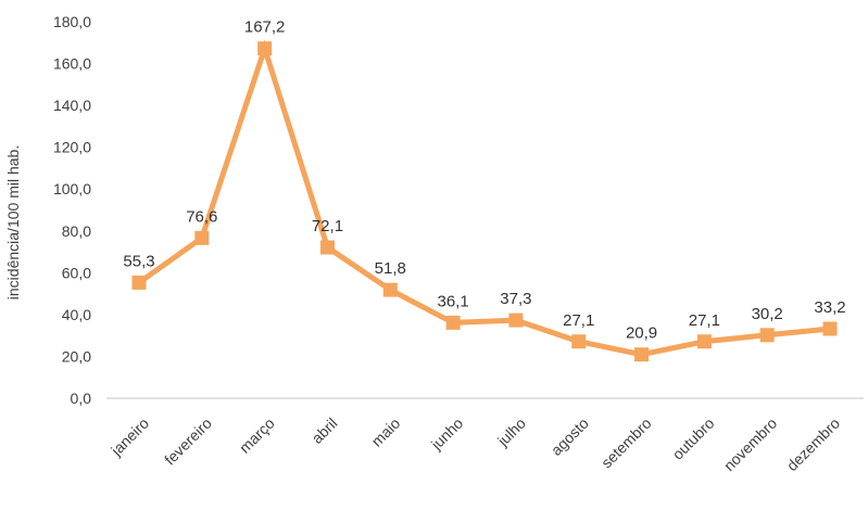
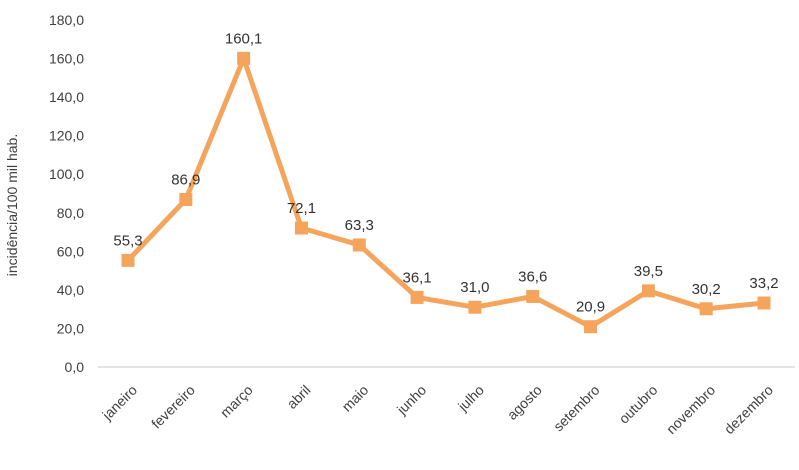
fevereiro: 76,6 -> 86,9
março: 167,2 -> 160,1
maio: 51,8 -> 63,3
julho: 37,3 -> 31,0
agosto: 27,1 -> 36,6
outubro: 27,1 -> 39,5
